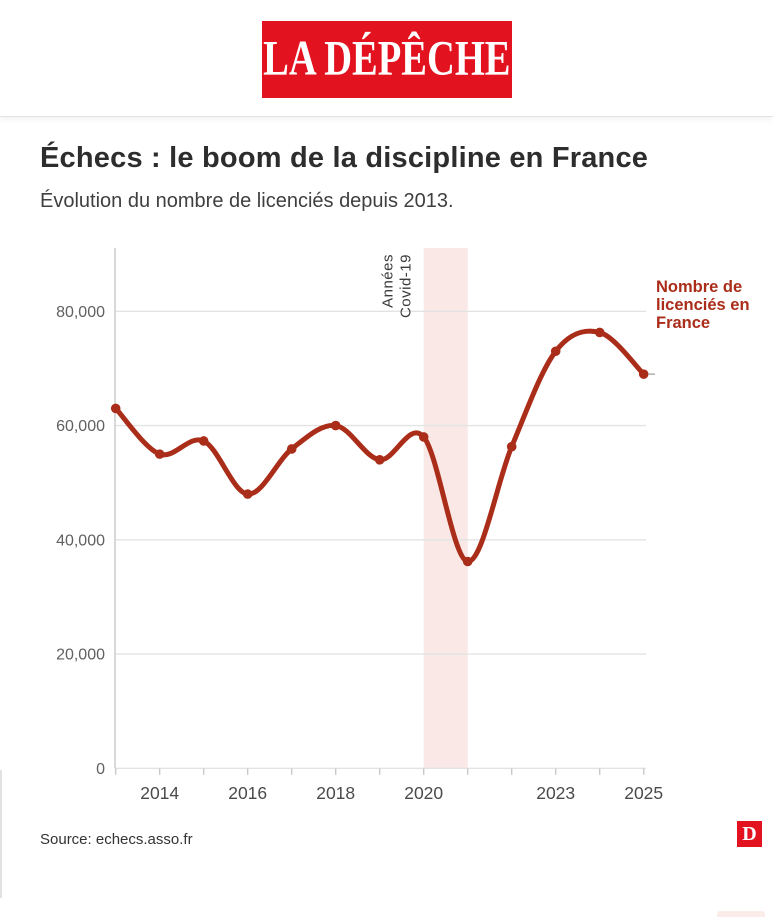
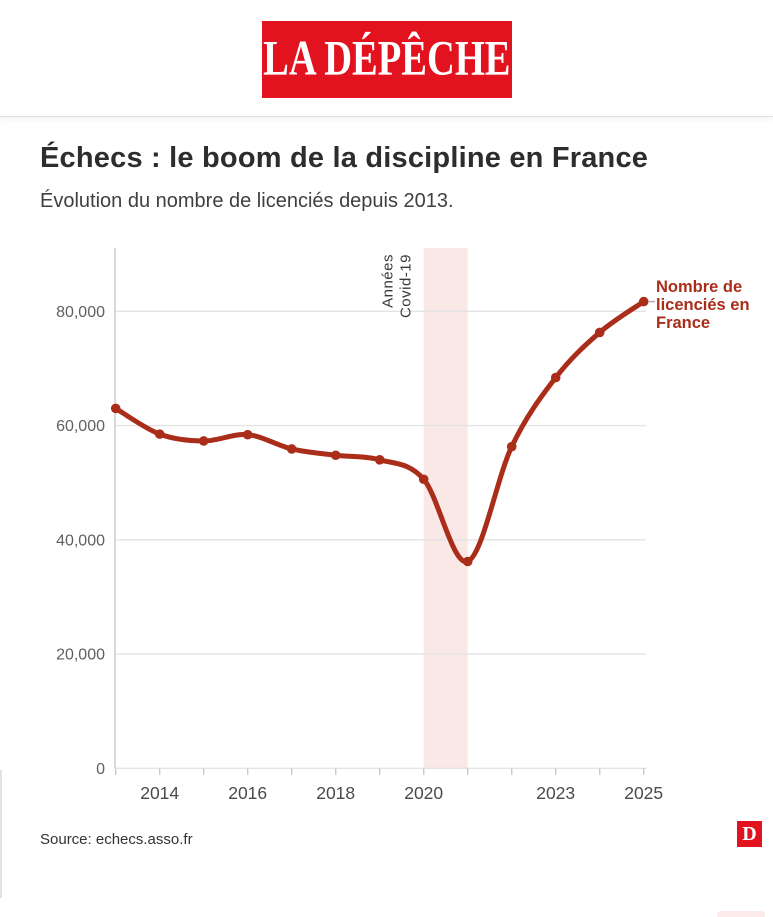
2014: 55000 -> 58000
2016: 48000 -> 58000
2018: 60000 -> 55000
2020: 58000 -> 51000
2023: 73000 -> 68000
2025: 69000 -> 82000
